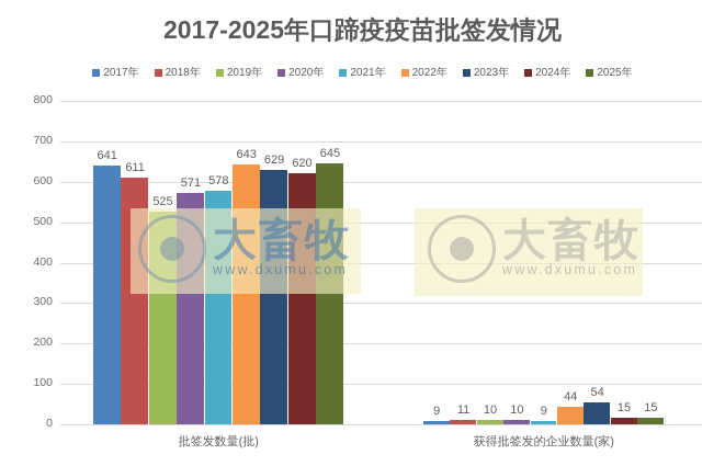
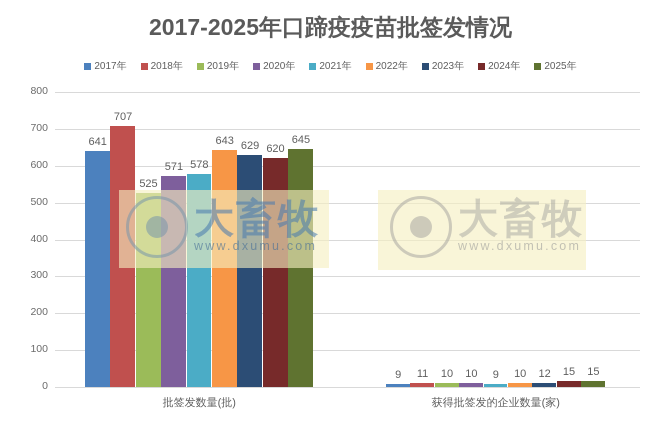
2018年/批签发数量(批): 611 -> 707
2022年/获得批签发的企业数量(家): 44 -> 10
2023年/获得批签发的企业数量(家): 54 -> 12
